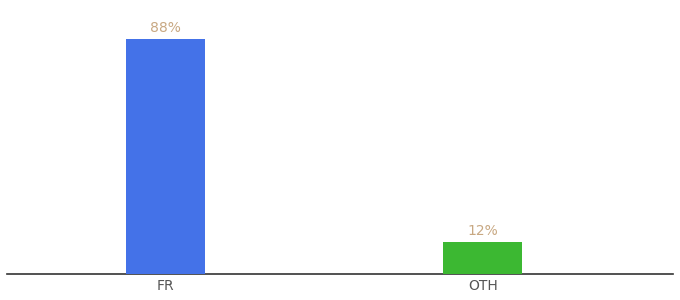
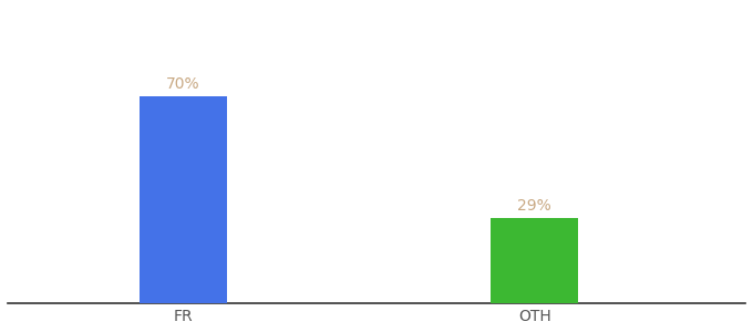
FR: 88% -> 70%
OTH: 12% -> 29%
